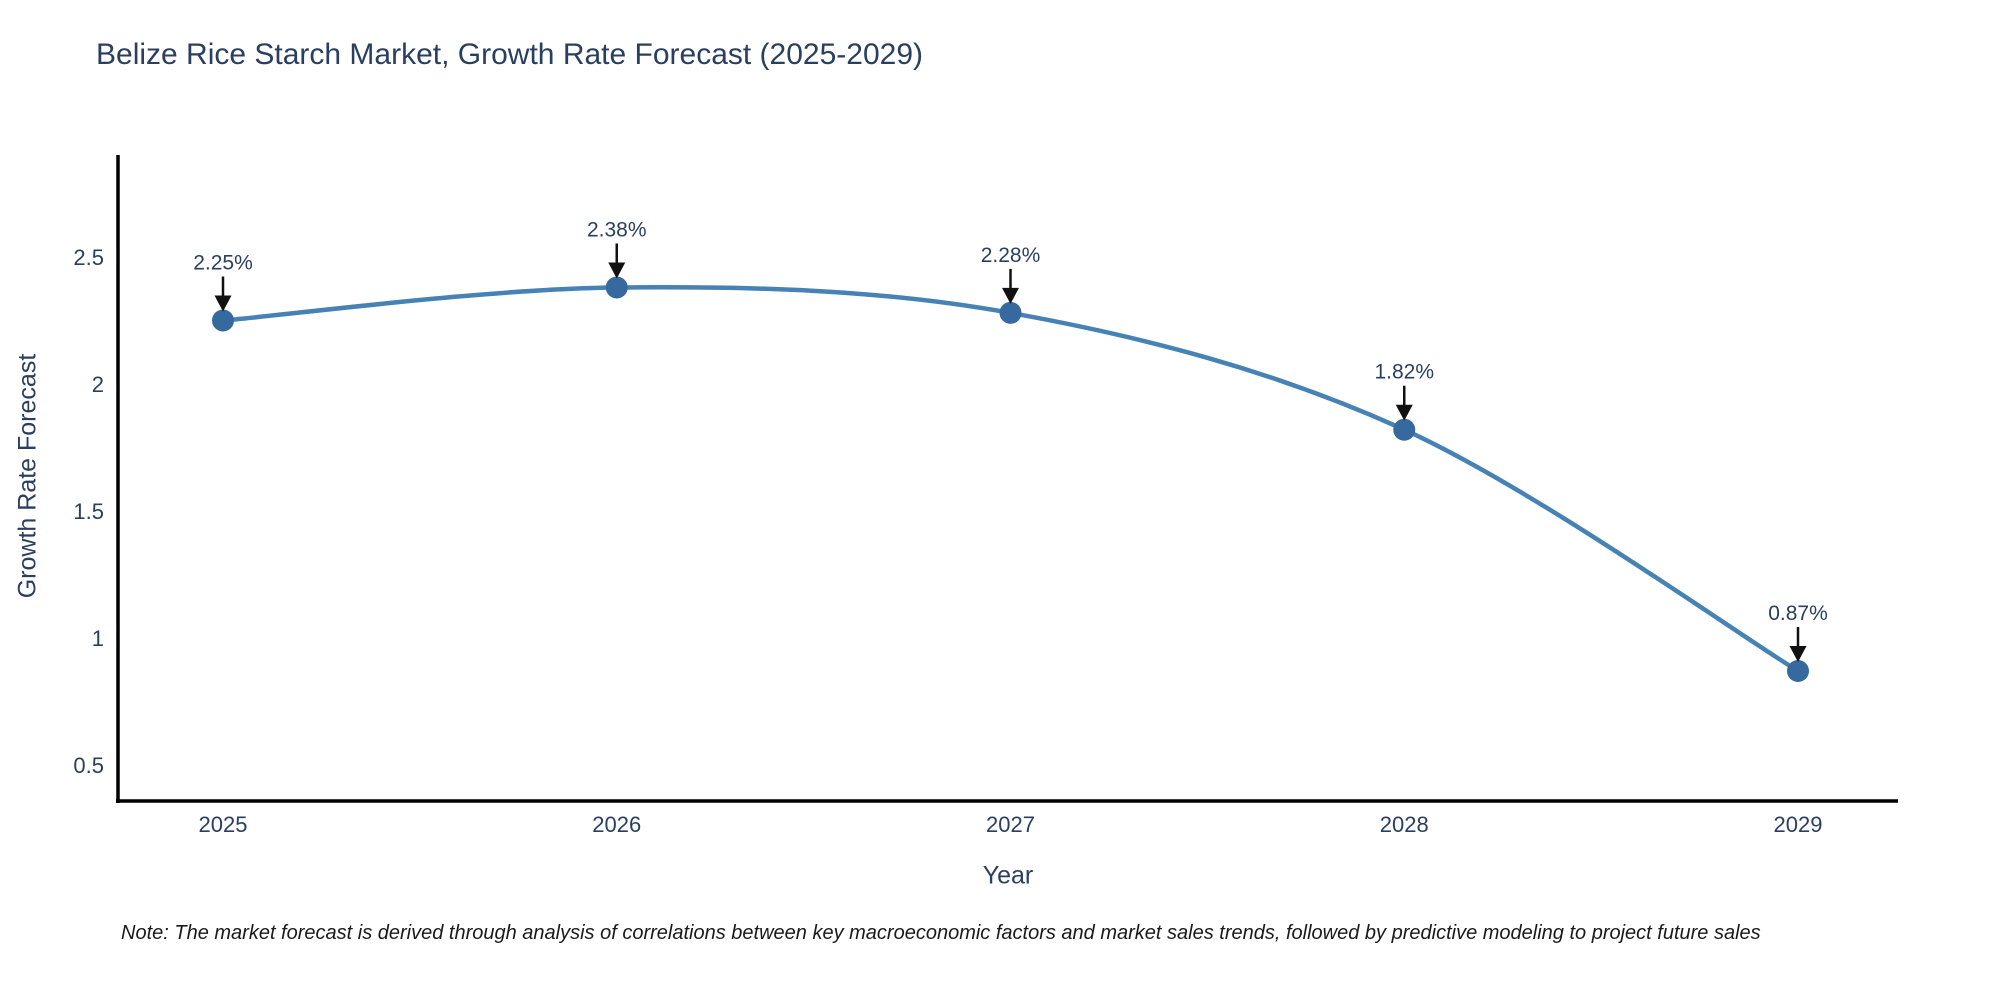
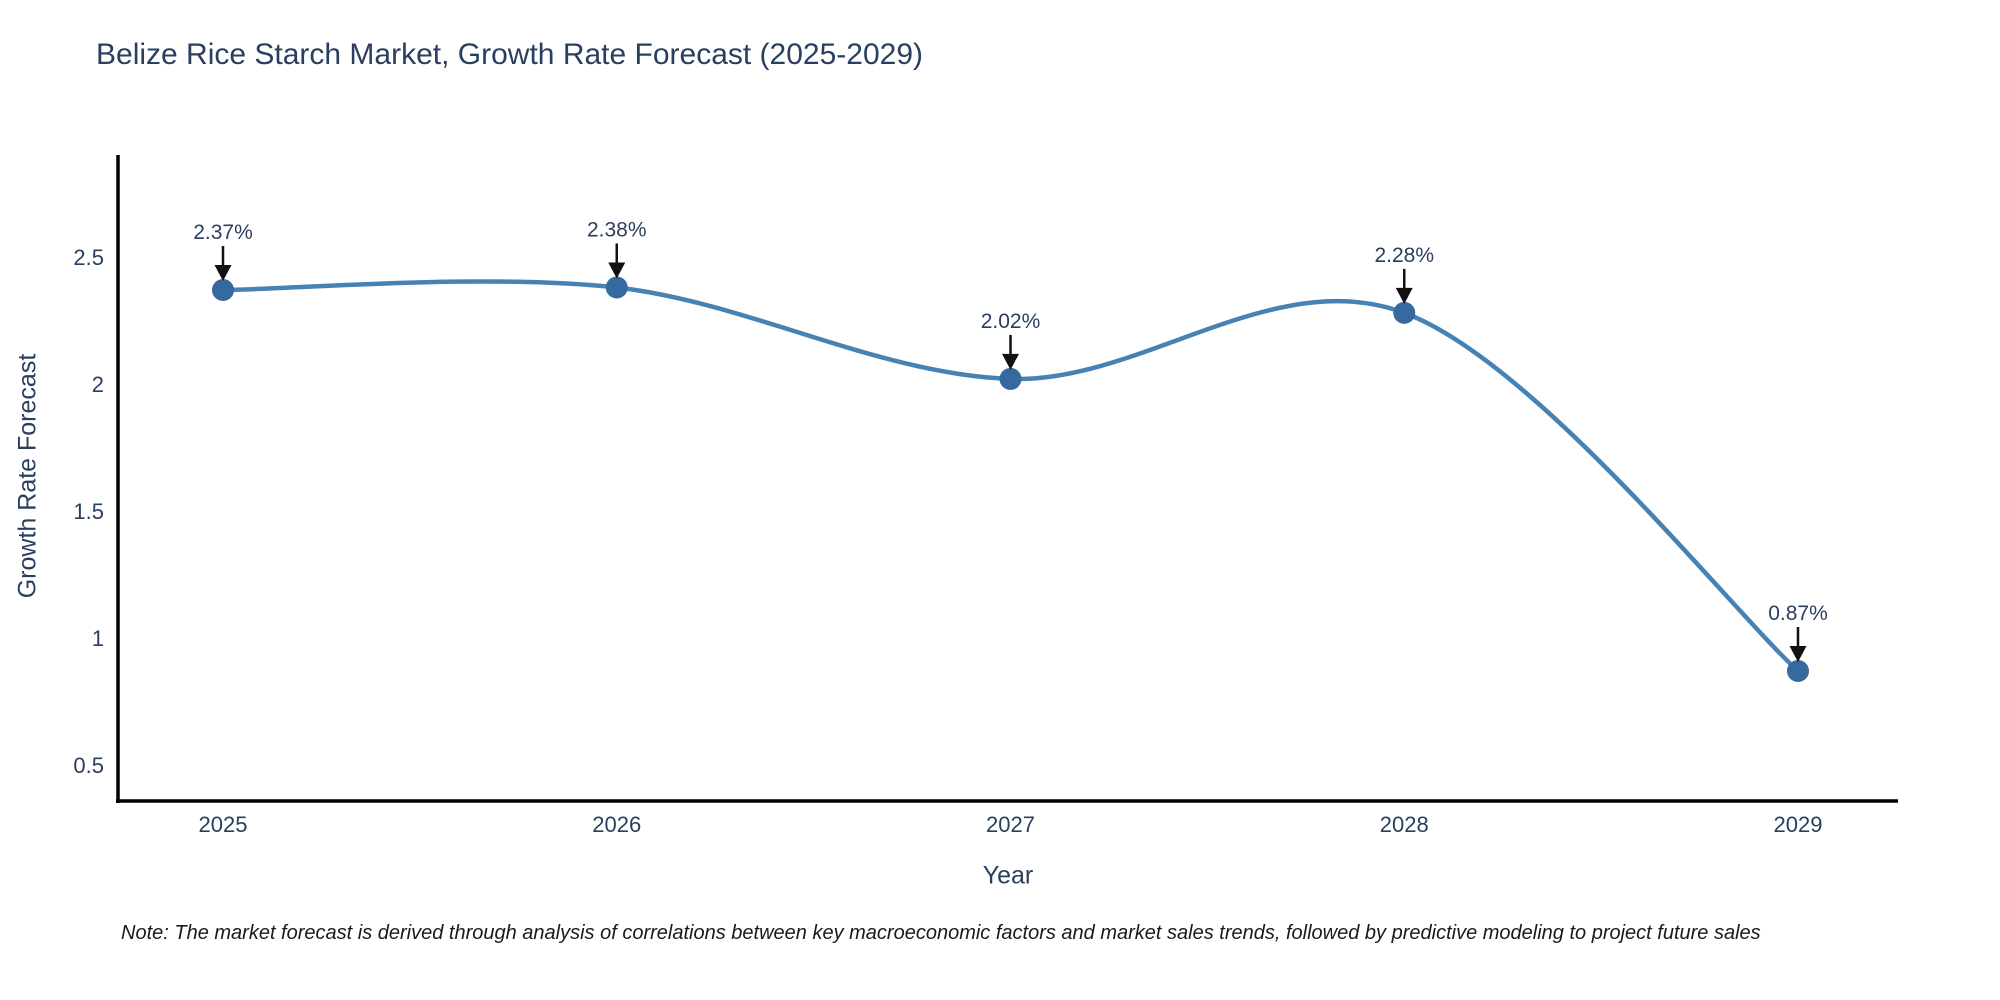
2025: 2.25% -> 2.37%
2027: 2.28% -> 2.02%
2028: 1.82% -> 2.28%
